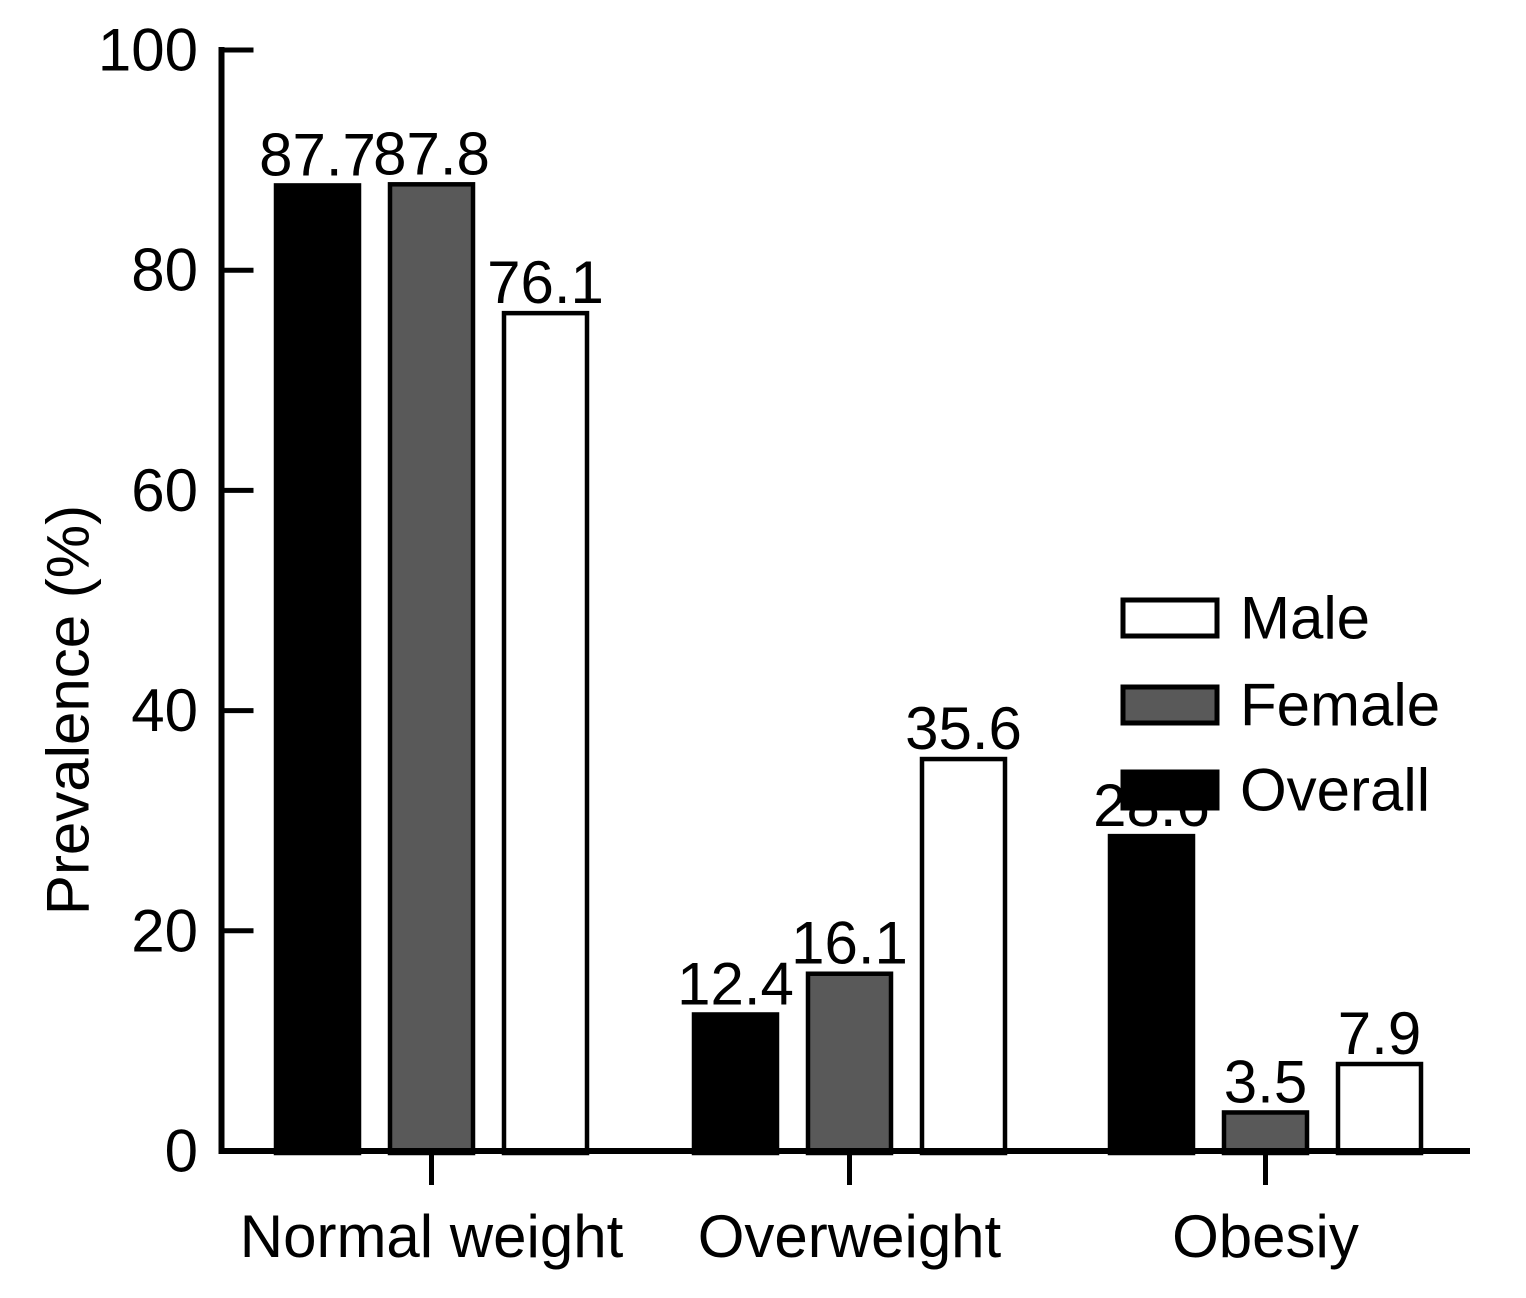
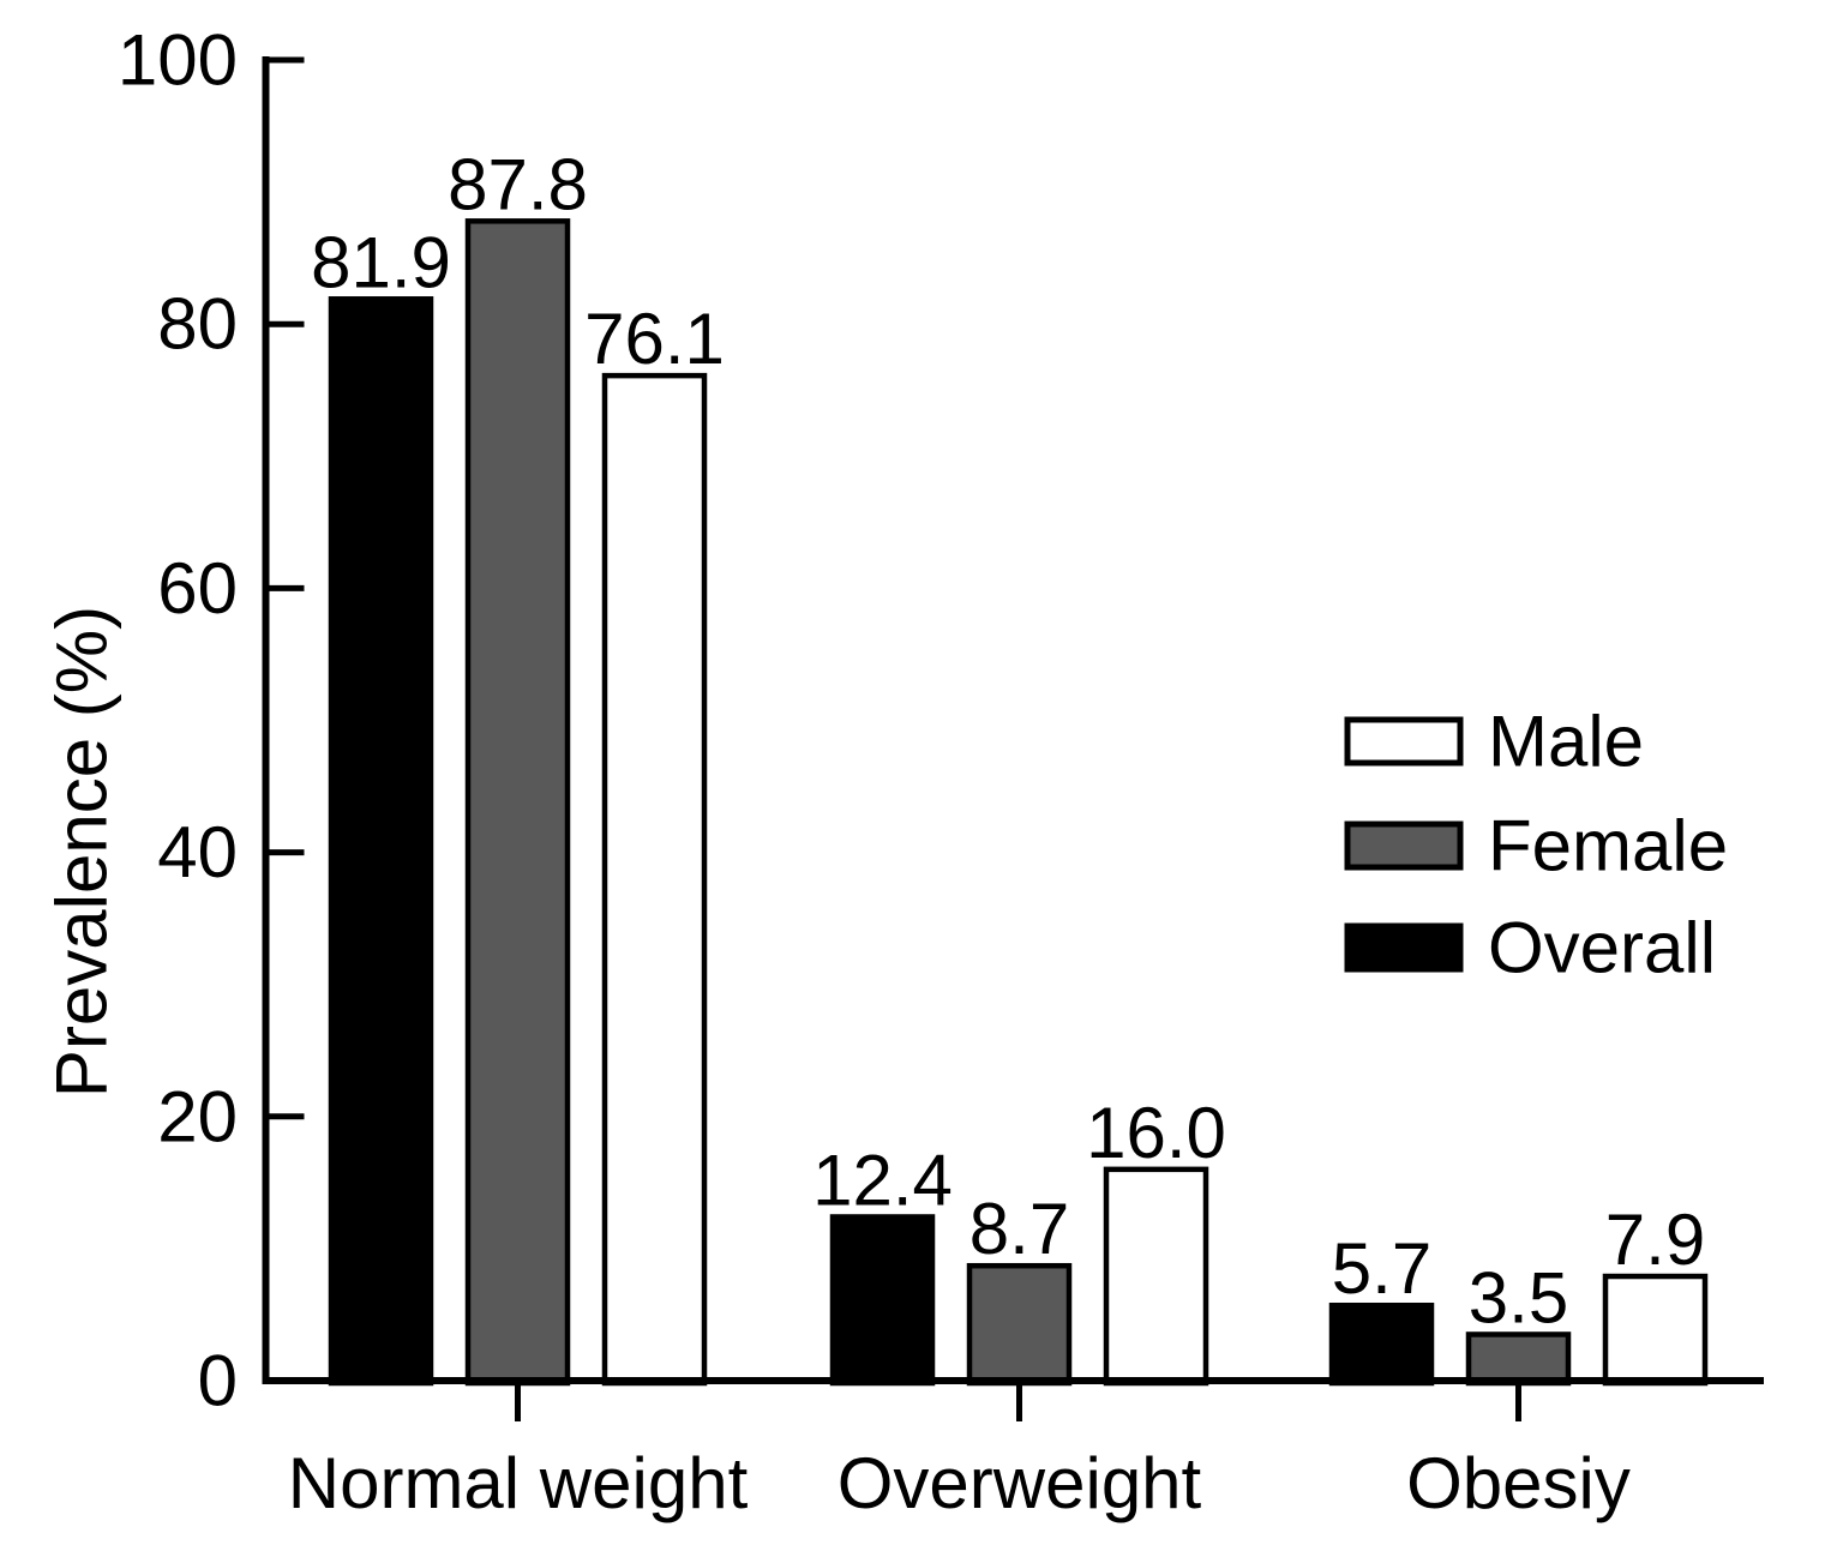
Overall/Normal weight: 87.7 -> 81.9
Female/Overweight: 16.1 -> 8.7
Male/Overweight: 35.6 -> 16.0
Overall/Obesiy: 28.6 -> 5.7
